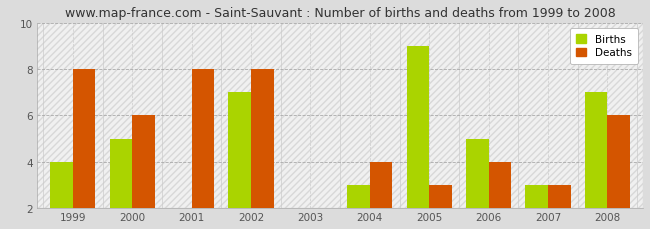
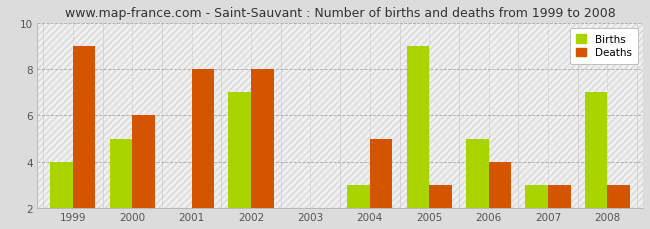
Deaths/1999: 8 -> 9
Deaths/2004: 4 -> 5
Deaths/2008: 6 -> 3
